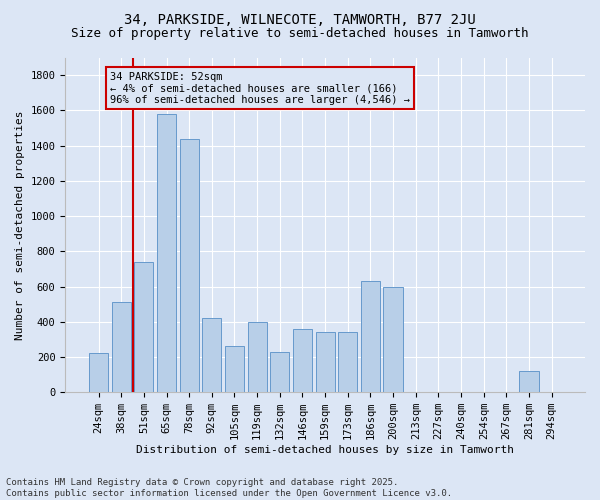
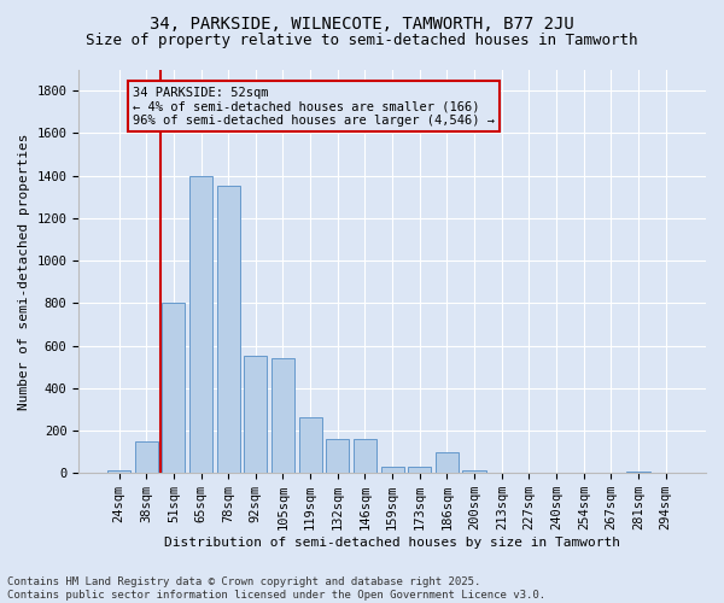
24sqm: 220 -> 10
38sqm: 510 -> 150
51sqm: 740 -> 800
65sqm: 1580 -> 1400
78sqm: 1440 -> 1350
92sqm: 420 -> 550
105sqm: 260 -> 540
119sqm: 400 -> 260
132sqm: 230 -> 160
146sqm: 360 -> 160
159sqm: 340 -> 30
173sqm: 340 -> 30
186sqm: 630 -> 100
200sqm: 600 -> 10
281sqm: 120 -> 0
